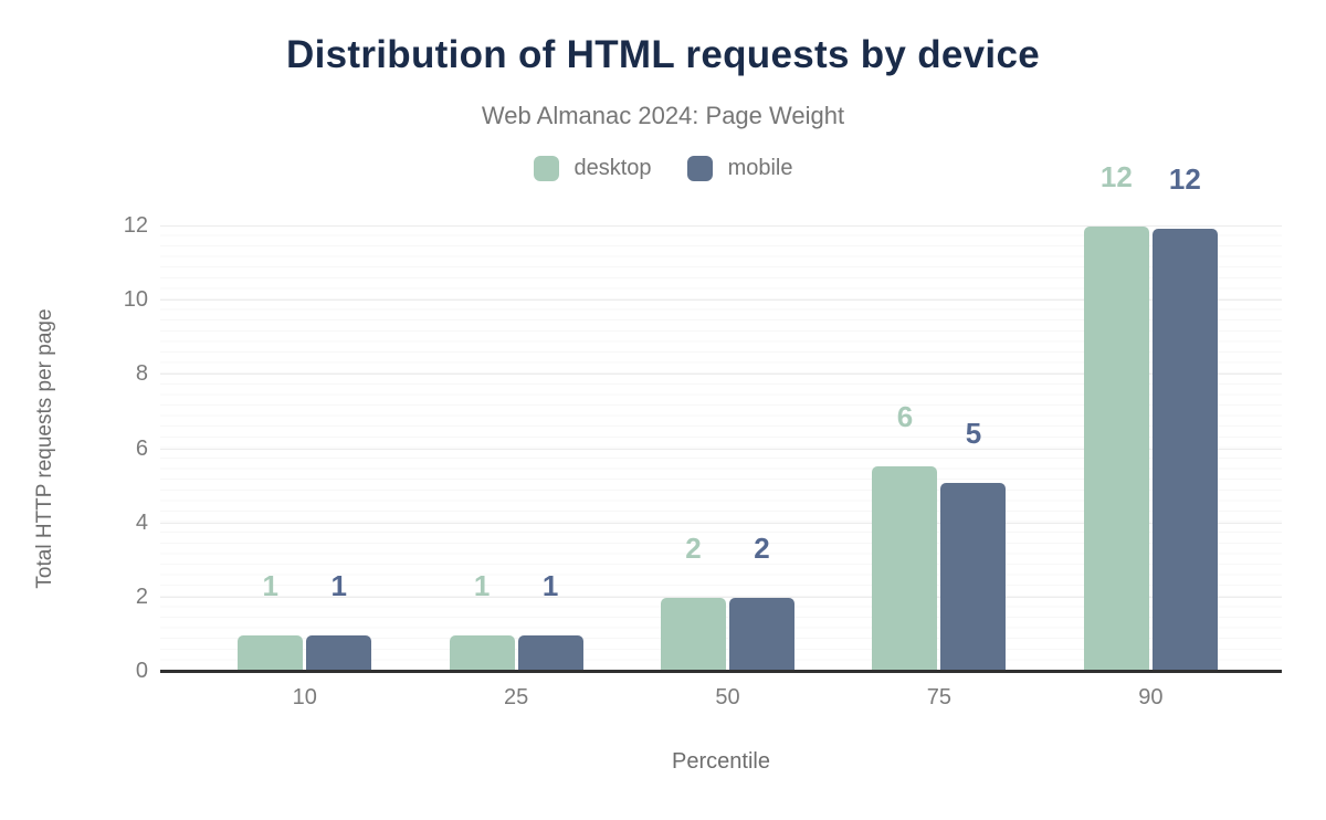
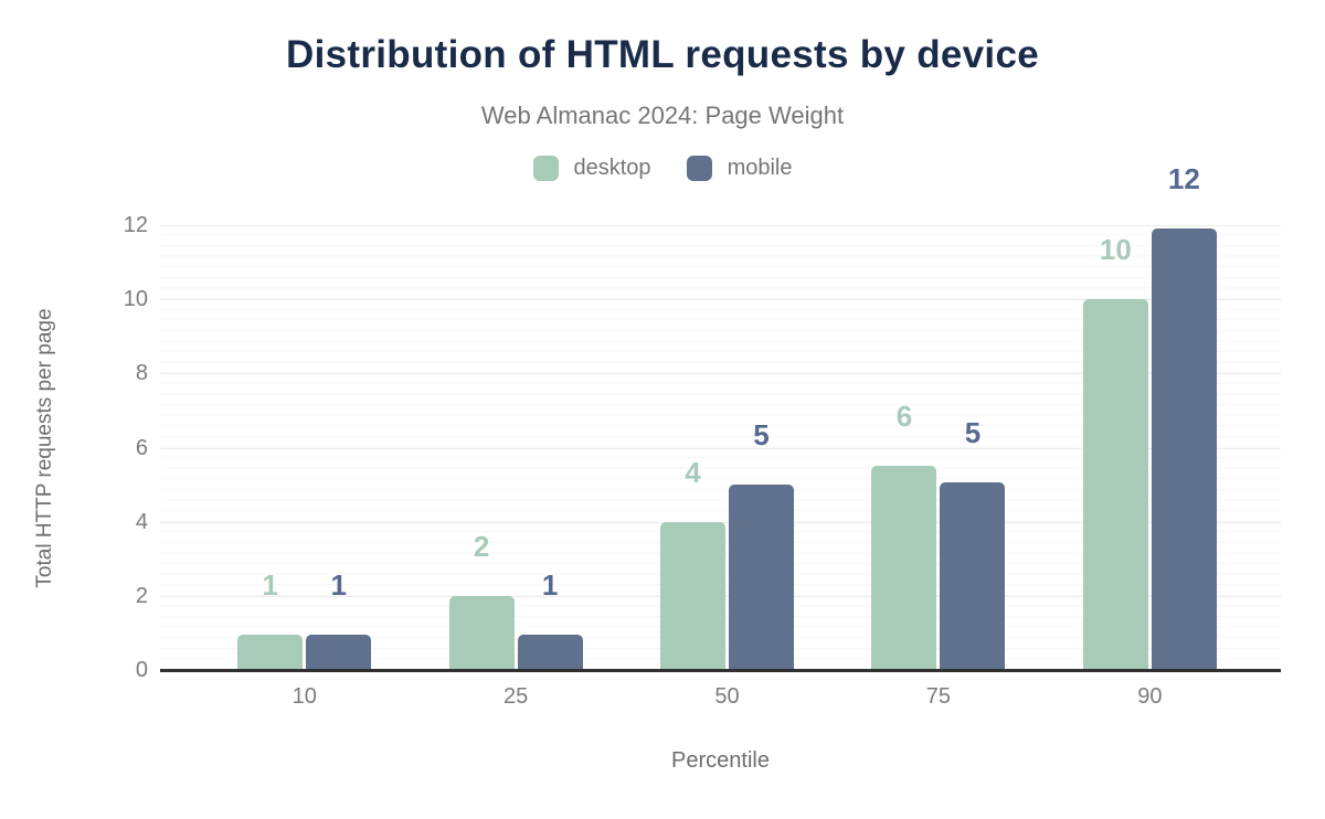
desktop/25: 1 -> 2
desktop/50: 2 -> 4
mobile/50: 2 -> 5
desktop/90: 12 -> 10
